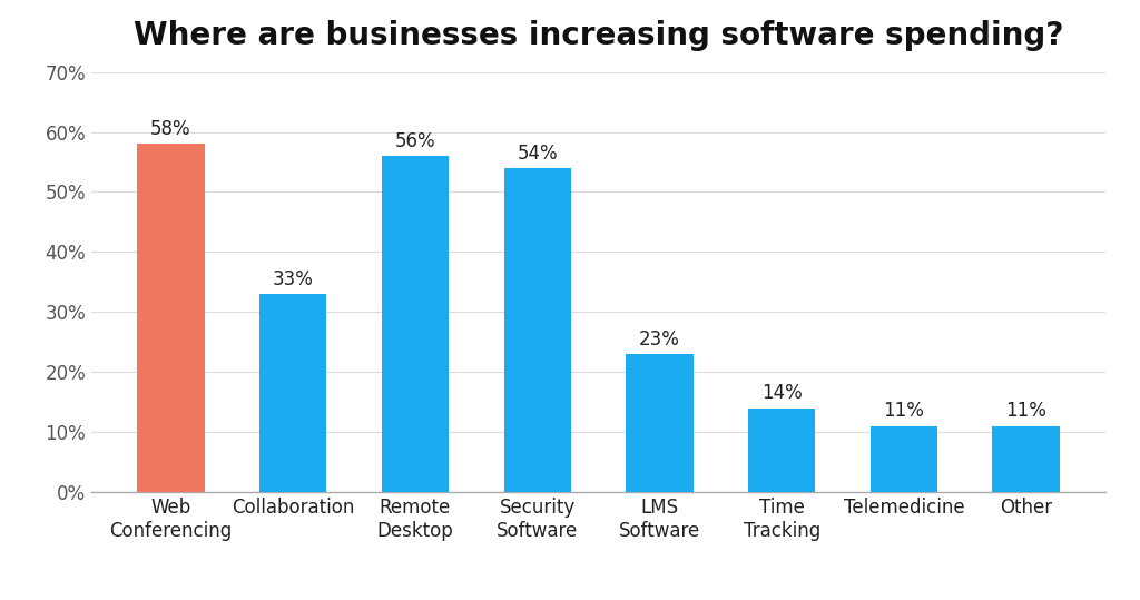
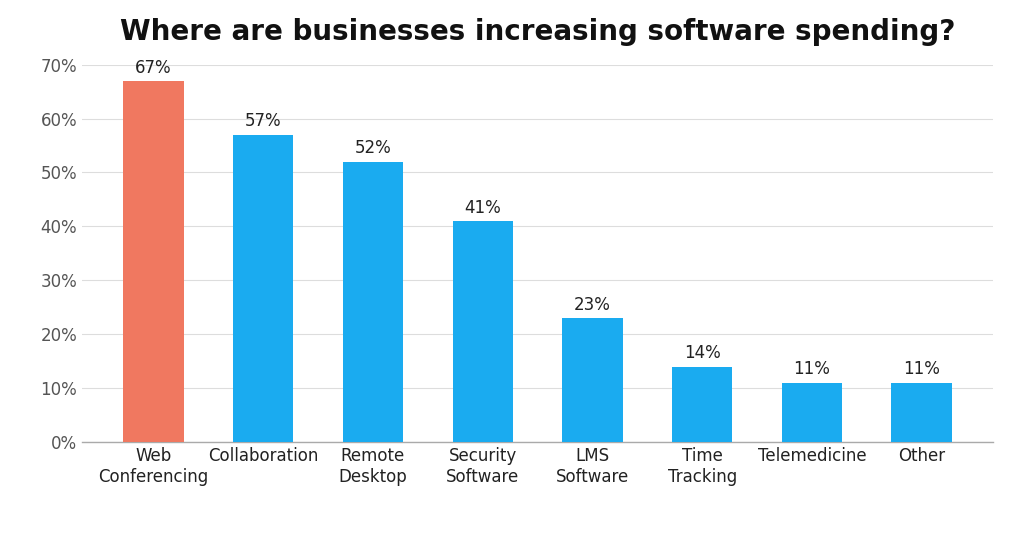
Web Conferencing: 58% -> 67%
Collaboration: 33% -> 57%
Remote Desktop: 56% -> 52%
Security Software: 54% -> 41%
